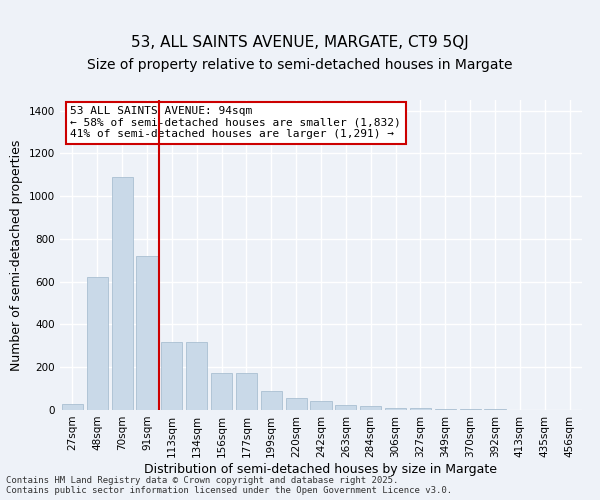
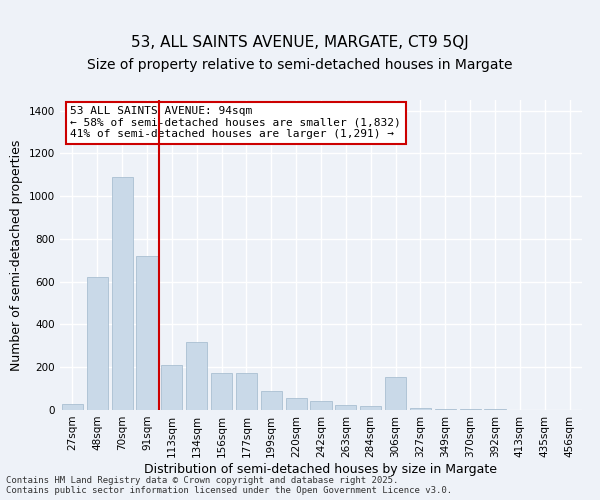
113sqm: 320 -> 210
306sqm: 10 -> 155
